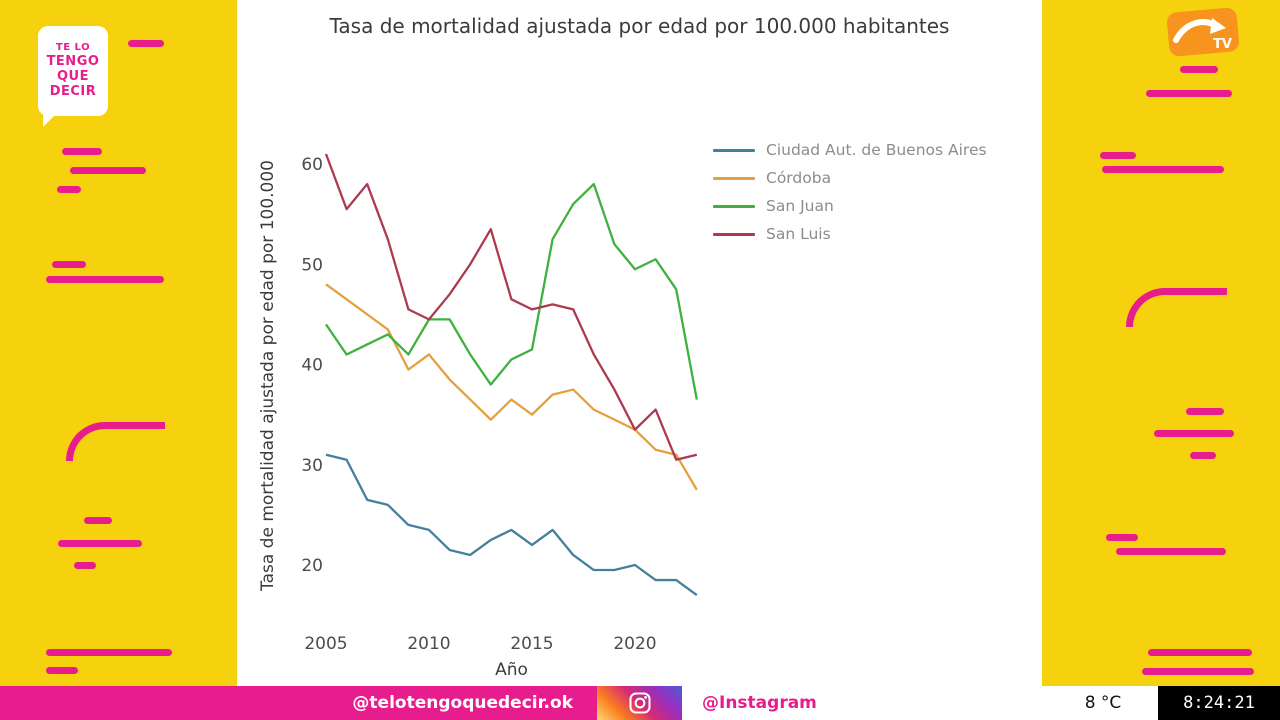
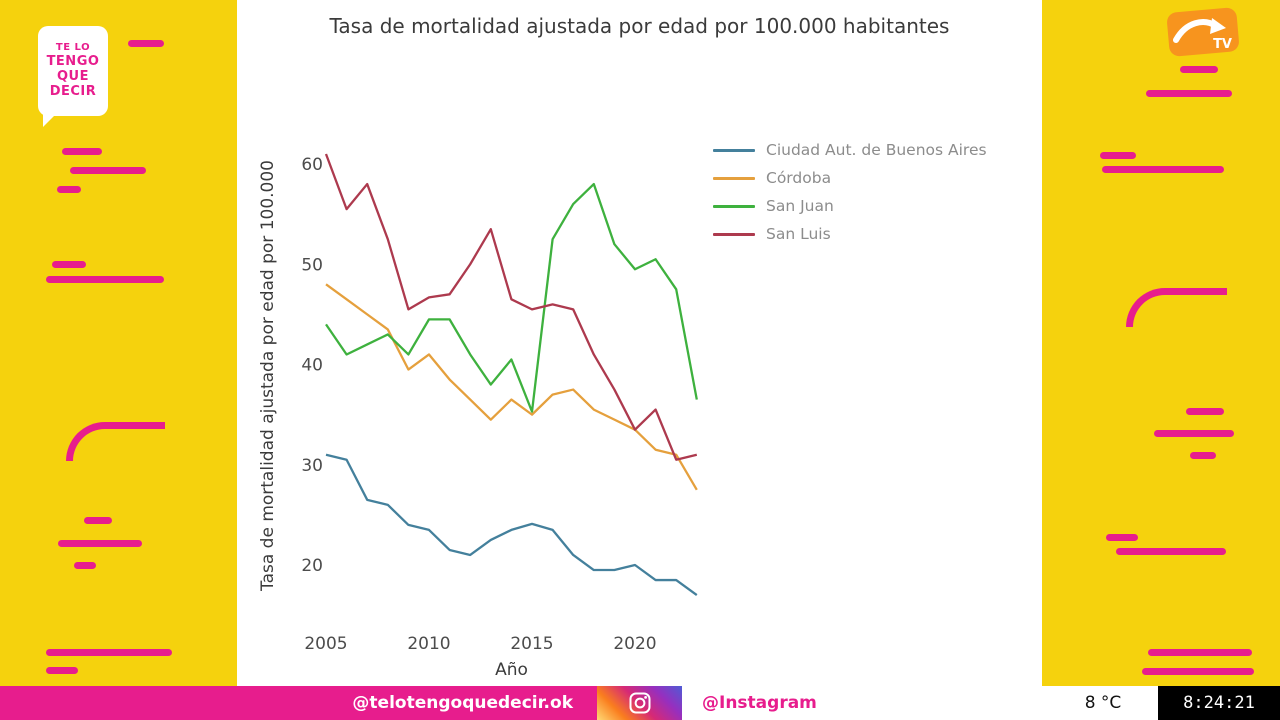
San Luis/2010: 44.5 -> 46.7
Ciudad Aut. de Buenos Aires/2015: 22.0 -> 24.1
San Juan/2015: 41.5 -> 35.3
